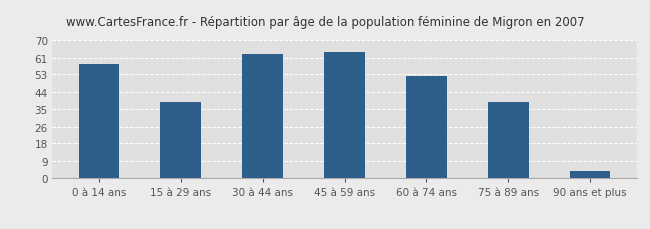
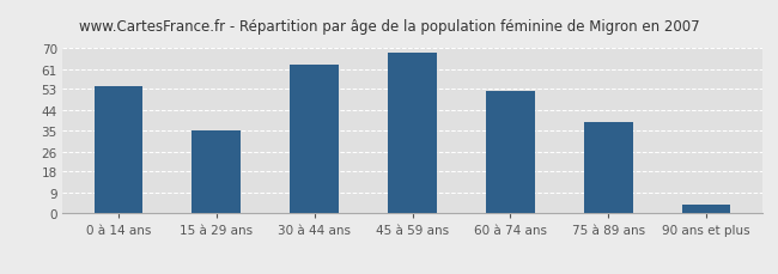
0 à 14 ans: 58 -> 54
15 à 29 ans: 39 -> 35
45 à 59 ans: 64 -> 68
